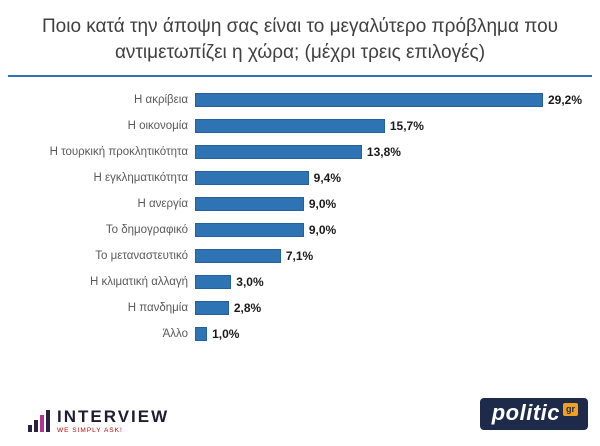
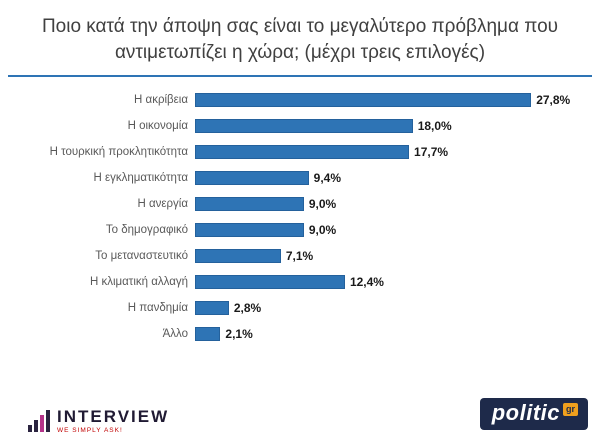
Η ακρίβεια: 29,2% -> 27,8%
Η οικονομία: 15,7% -> 18,0%
Η τουρκική προκλητικότητα: 13,8% -> 17,7%
Η κλιματική αλλαγή: 3,0% -> 12,4%
Άλλο: 1,0% -> 2,1%
